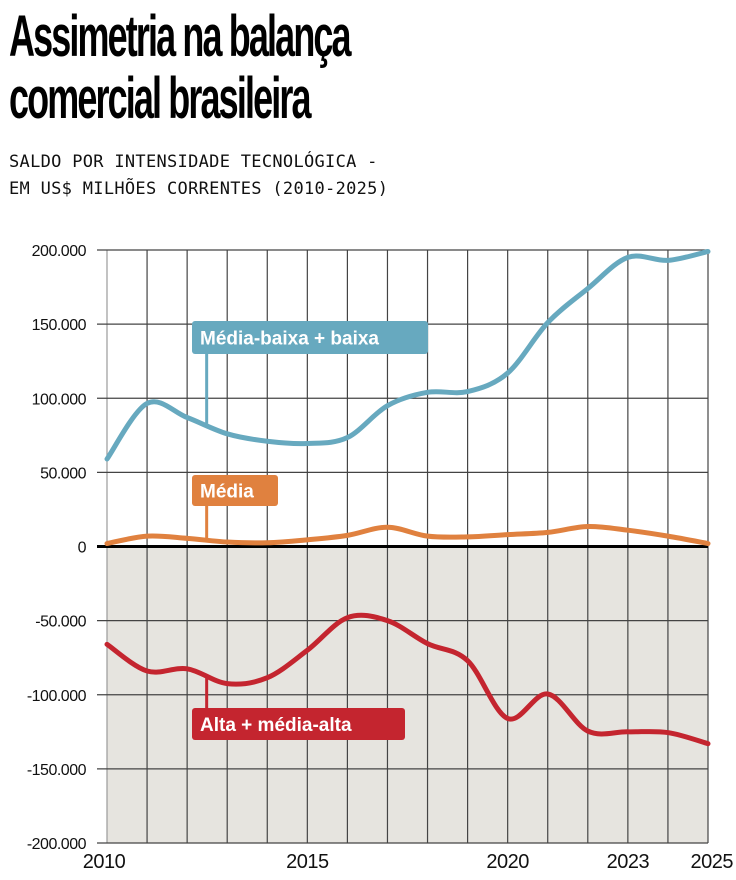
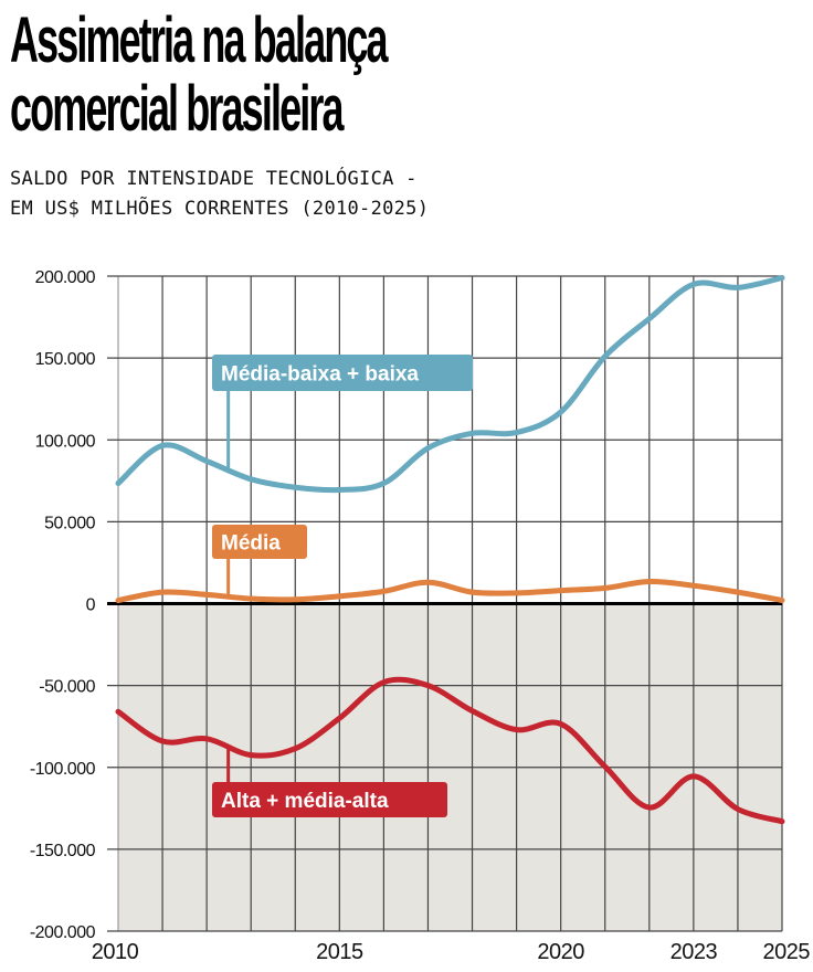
Média-baixa + baixa/2010: 59000 -> 74000
Alta + média-alta/2020: -116000 -> -74000
Alta + média-alta/2023: -125000 -> -106000
